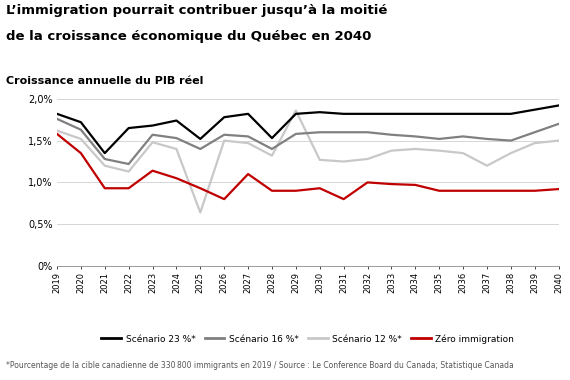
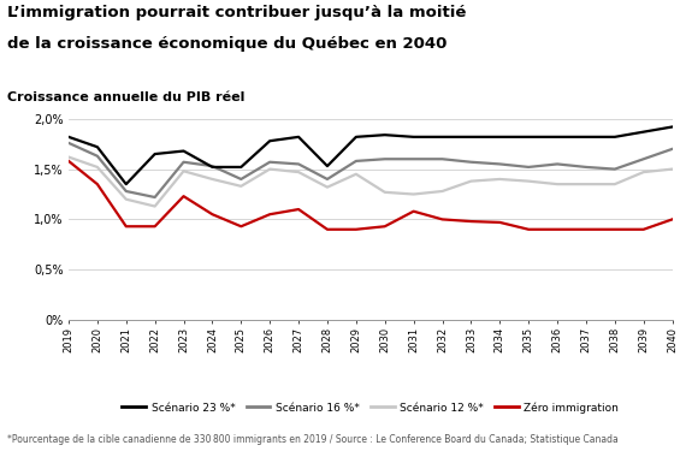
Zéro immigration/2023: 1,14% -> 1,23%
Scénario 23 %*/2024: 1,74% -> 1,52%
Scénario 12 %*/2025: 0,64% -> 1,33%
Zéro immigration/2026: 0,80% -> 1,05%
Scénario 12 %*/2029: 1,86% -> 1,45%
Zéro immigration/2031: 0,80% -> 1,08%
Scénario 12 %*/2037: 1,20% -> 1,35%
Zéro immigration/2040: 0,92% -> 1,00%
